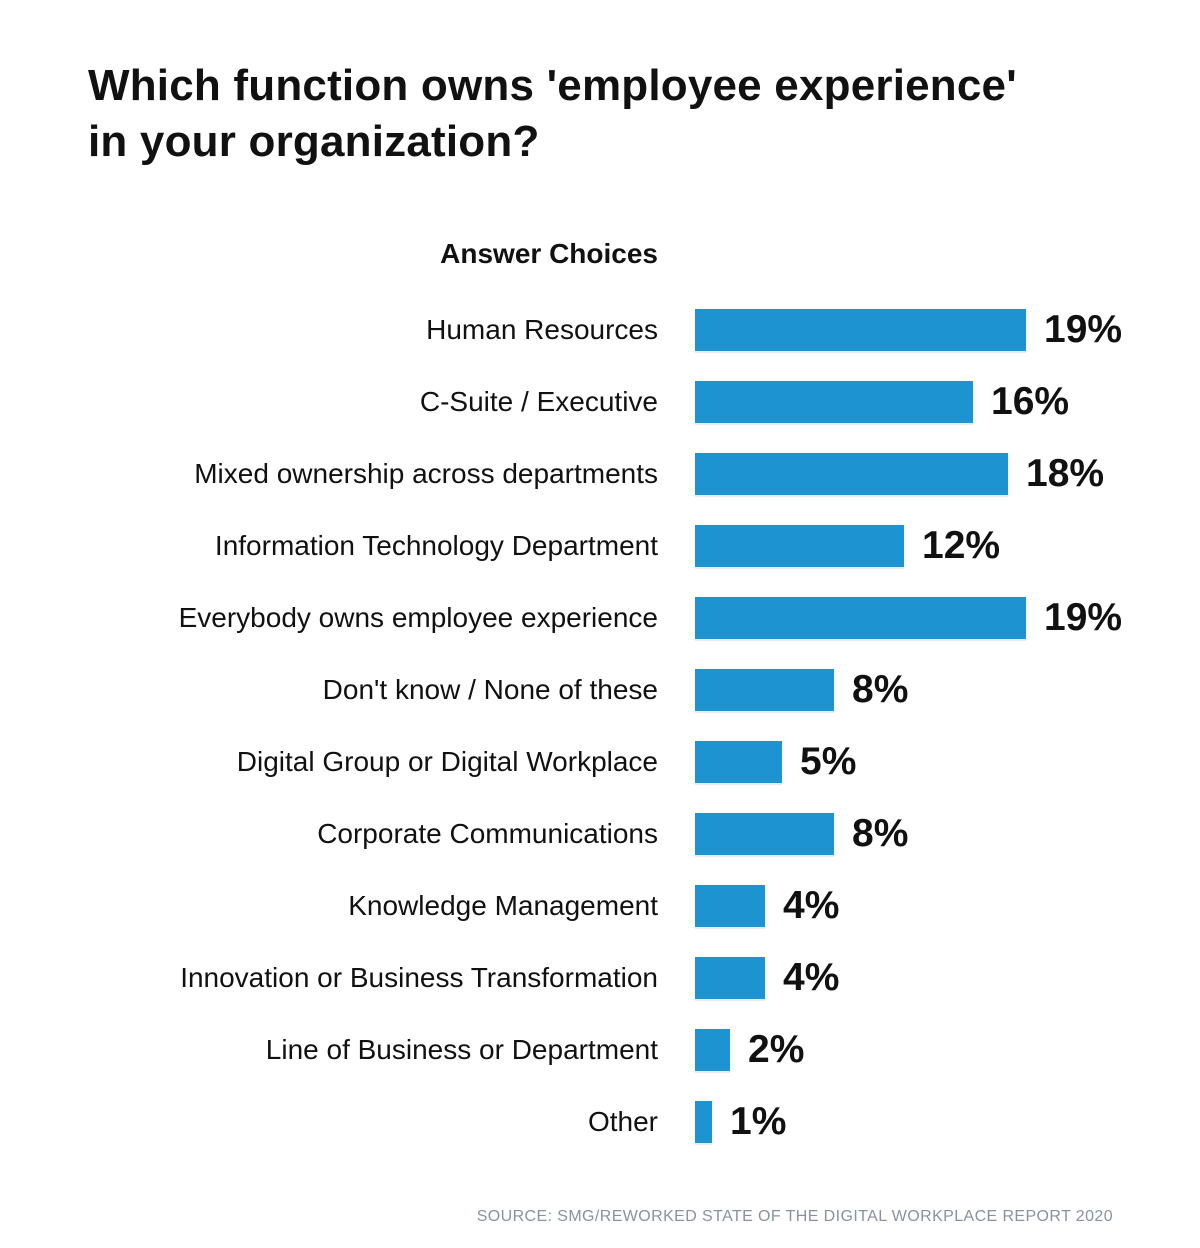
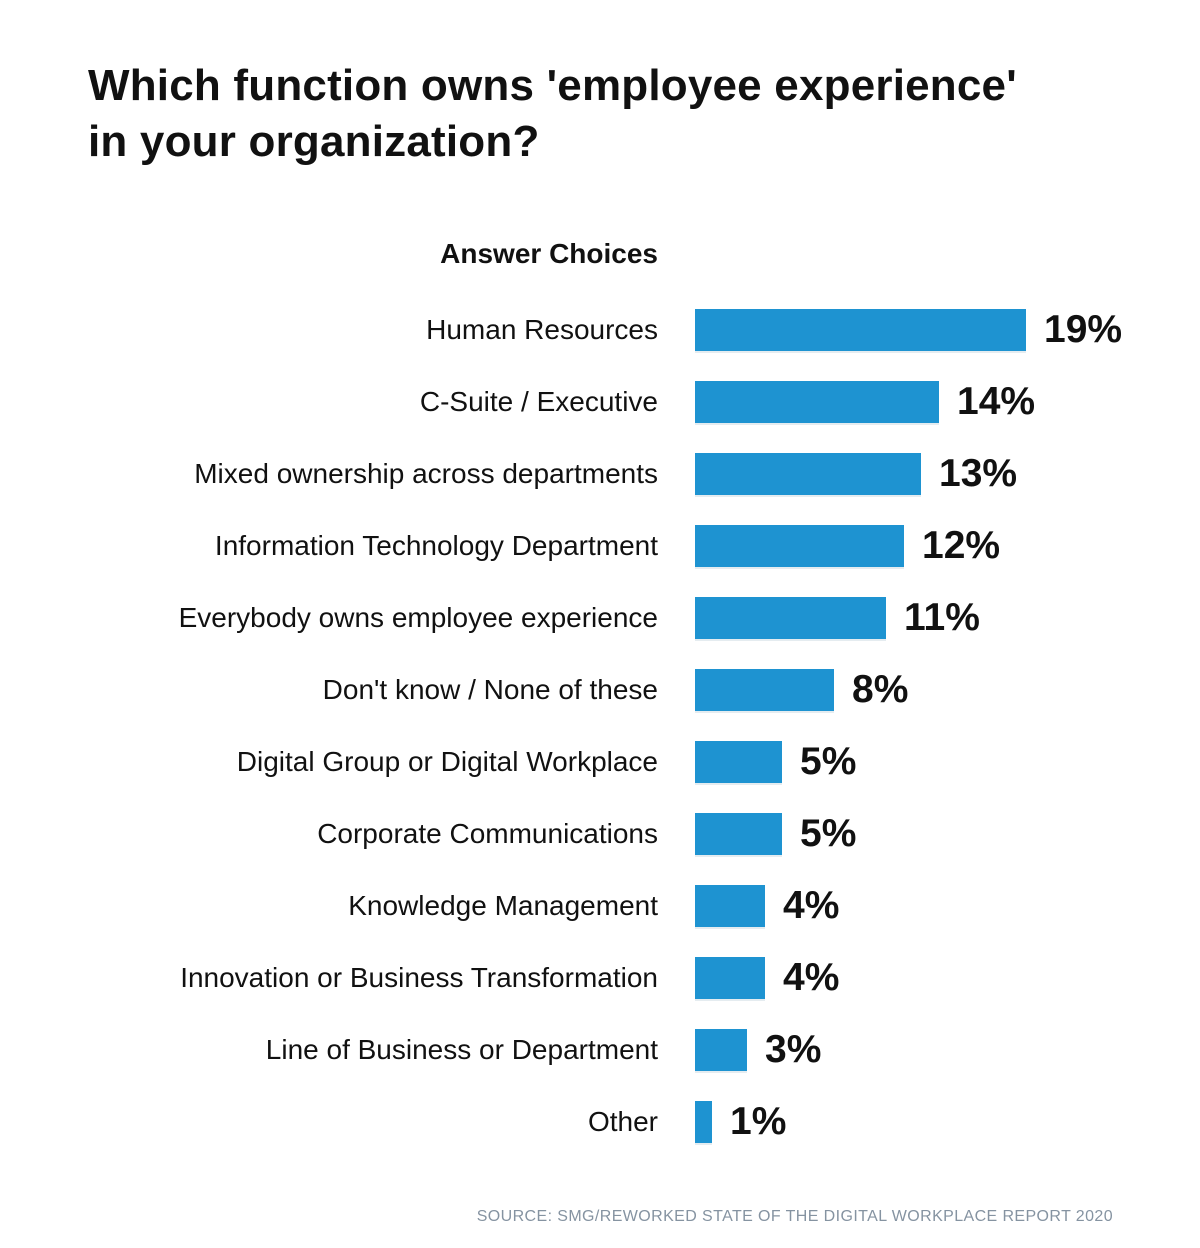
C-Suite / Executive: 16% -> 14%
Mixed ownership across departments: 18% -> 13%
Everybody owns employee experience: 19% -> 11%
Corporate Communications: 8% -> 5%
Line of Business or Department: 2% -> 3%
